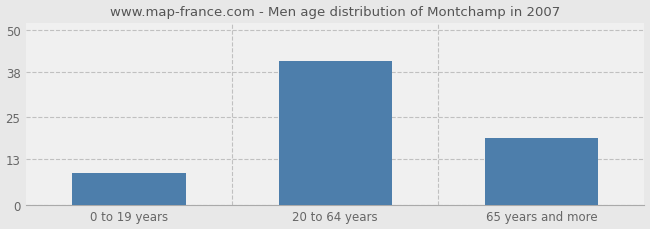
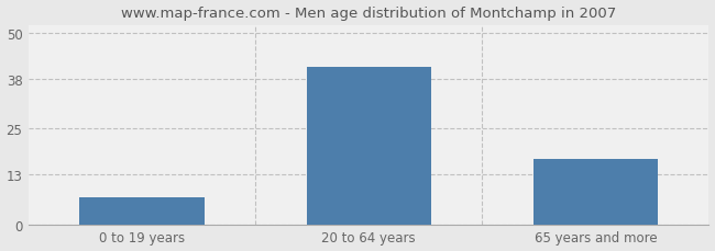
0 to 19 years: 9 -> 7
65 years and more: 19 -> 17
